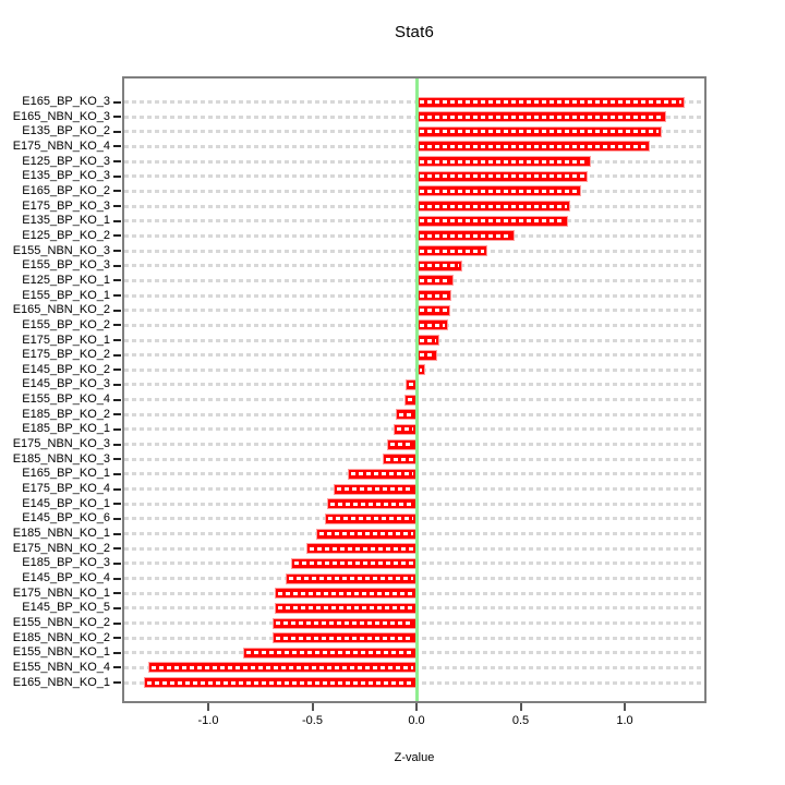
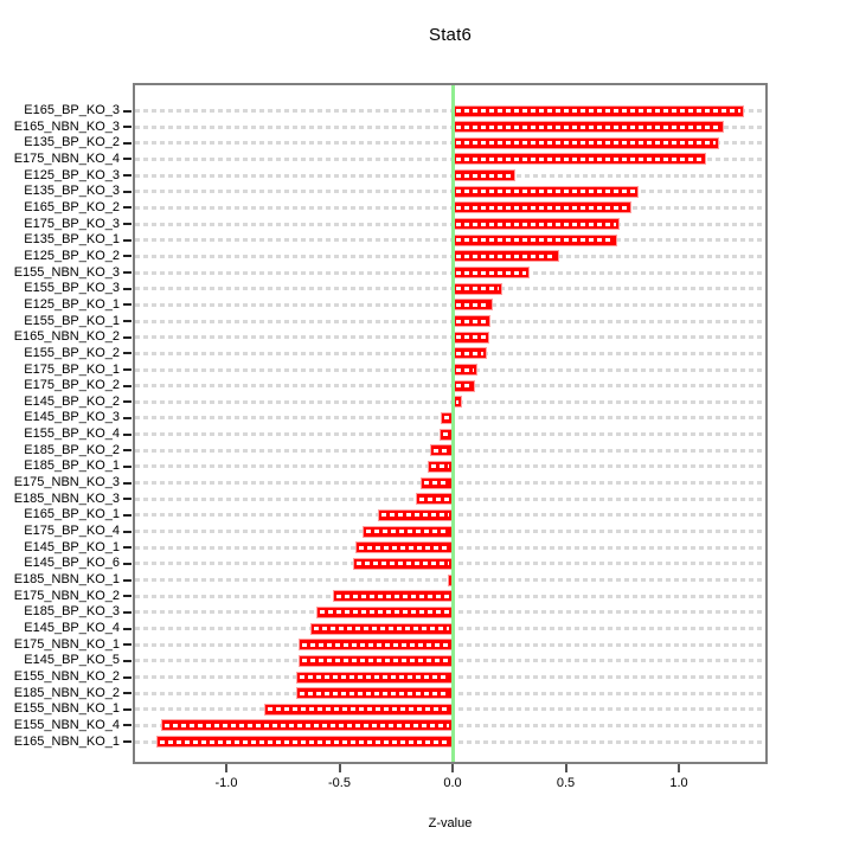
E125_BP_KO_3: 0.84 -> 0.28
E185_NBN_KO_1: -0.48 -> -0.02
